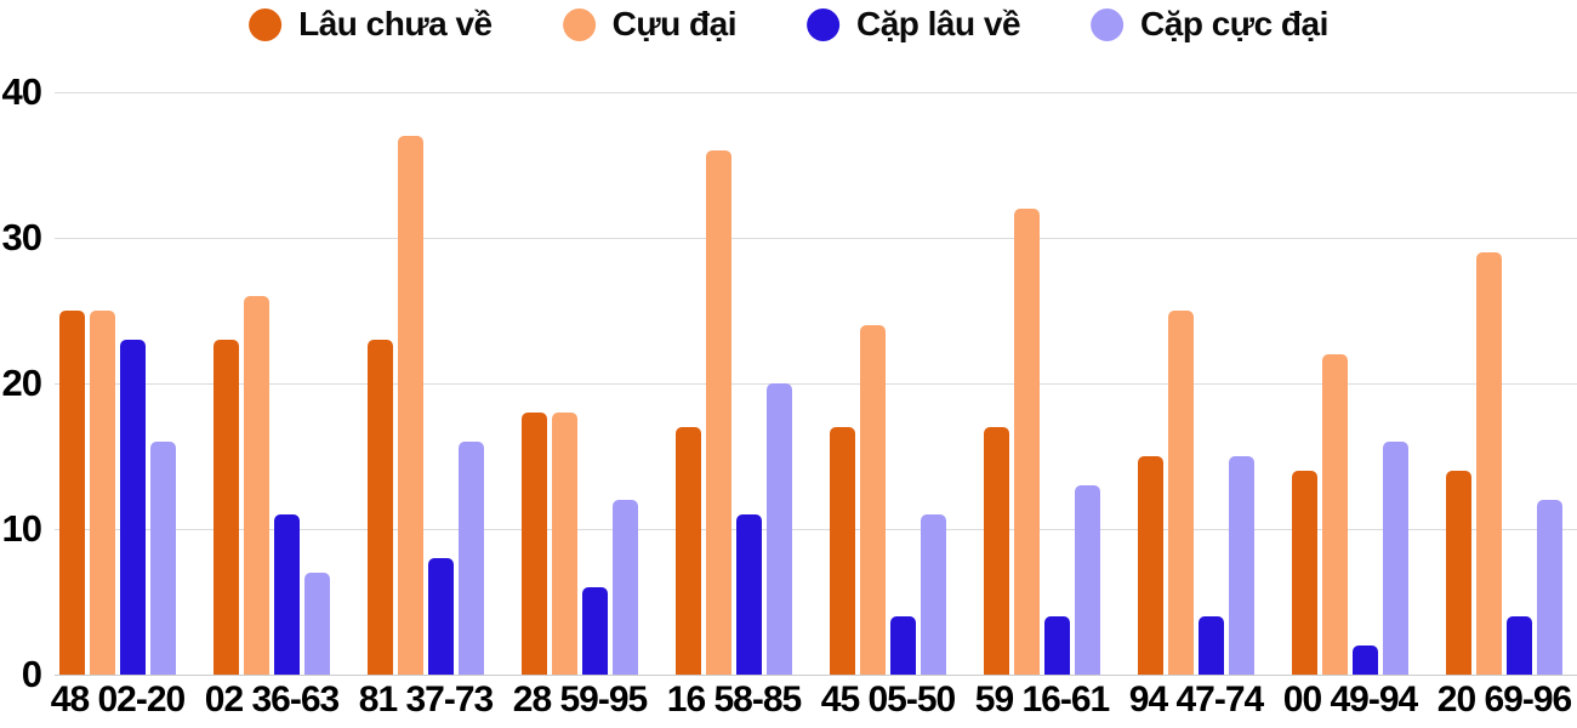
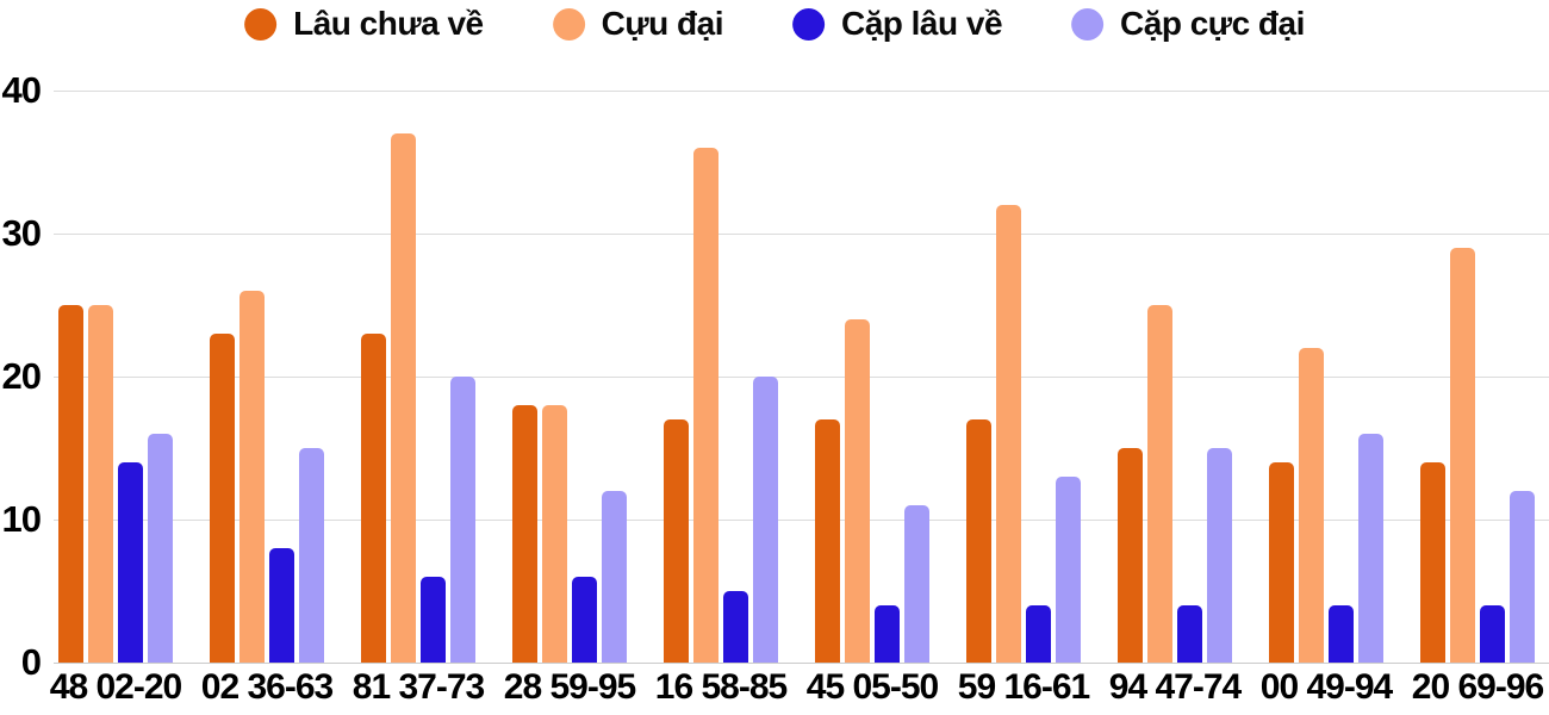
Cặp lâu về/48 02-20: 23 -> 14
Cặp lâu về/02 36-63: 11 -> 8
Cặp cực đại/02 36-63: 7 -> 15
Cặp lâu về/81 37-73: 8 -> 6
Cặp cực đại/81 37-73: 16 -> 20
Cặp lâu về/16 58-85: 11 -> 5
Cặp lâu về/00 49-94: 2 -> 4
